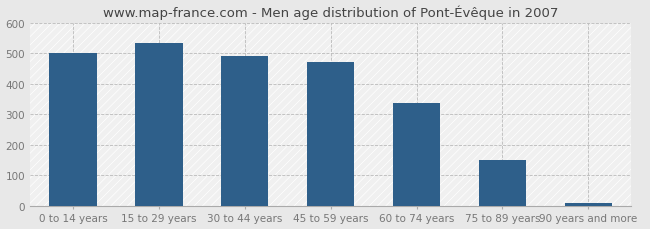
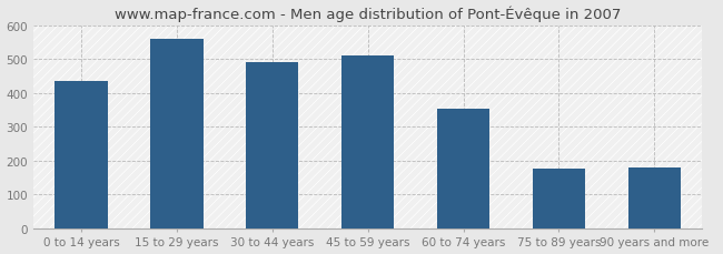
0 to 14 years: 502 -> 435
15 to 29 years: 533 -> 560
45 to 59 years: 473 -> 510
60 to 74 years: 337 -> 355
75 to 89 years: 150 -> 175
90 years and more: 10 -> 180
